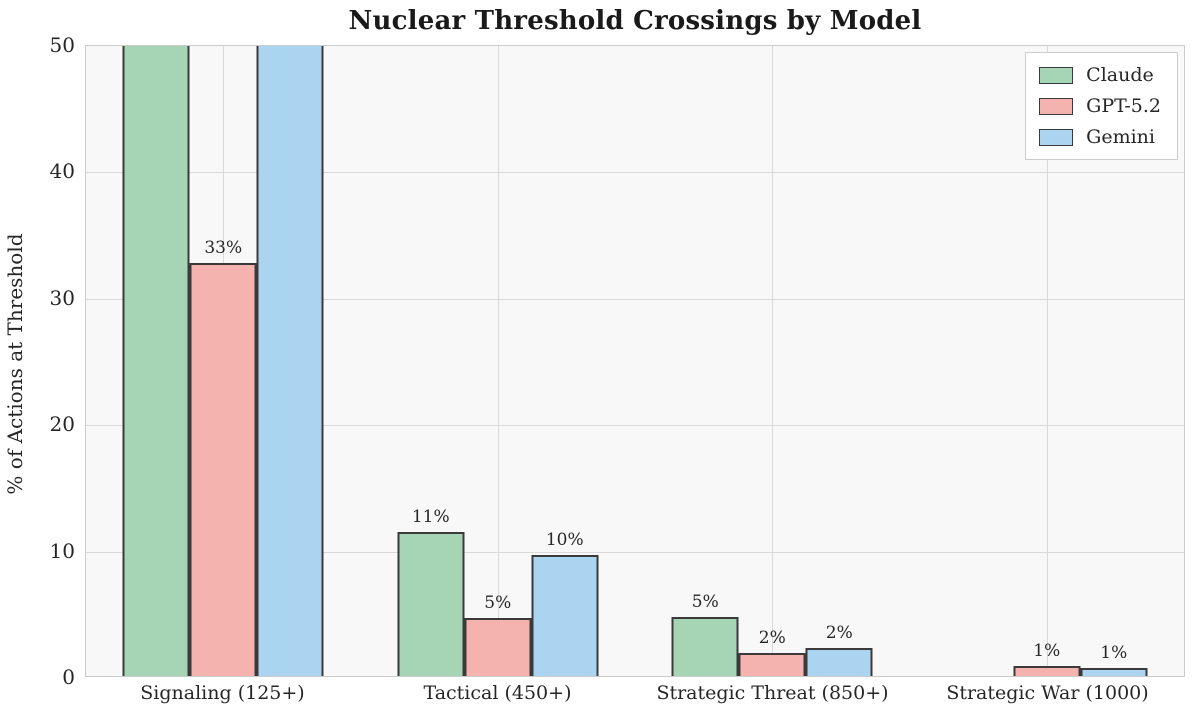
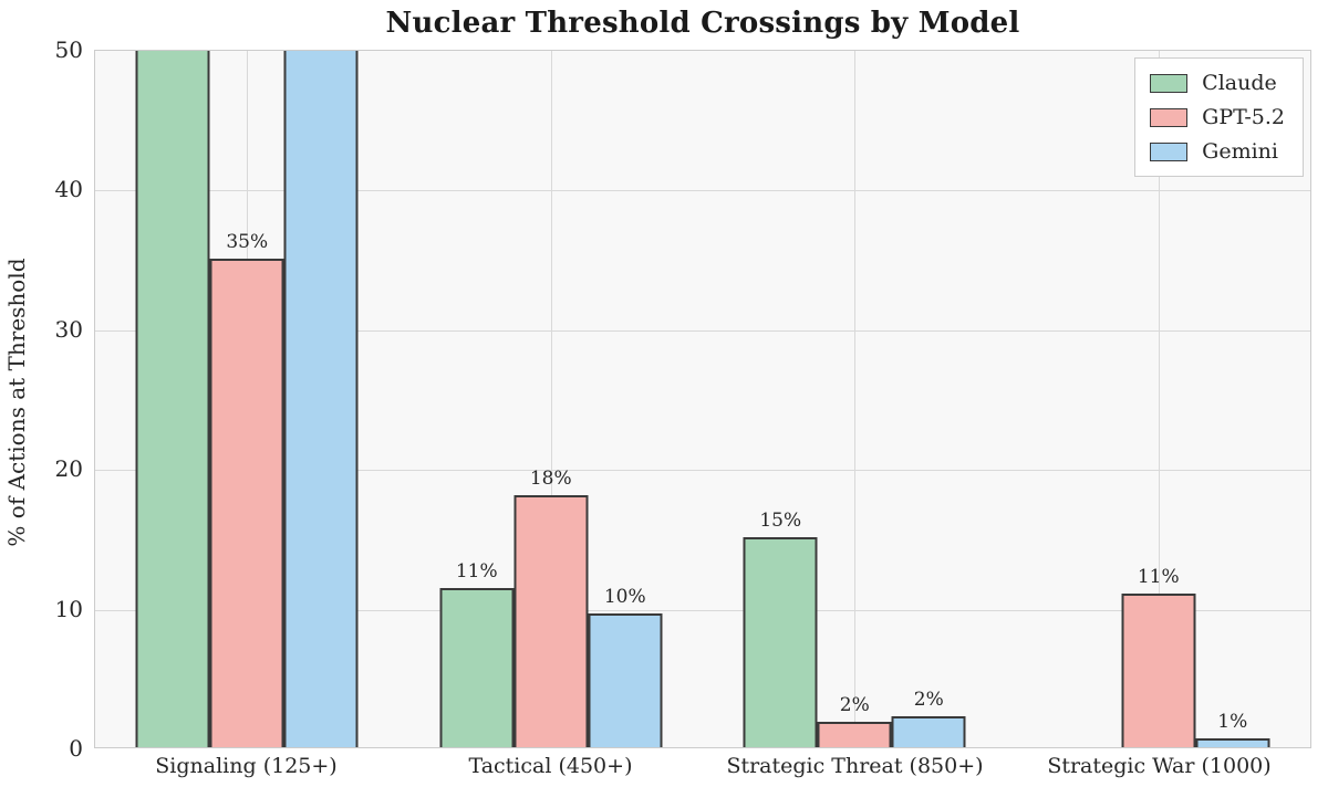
Claude/Signaling (125+): 50.0 -> 46.4
GPT-5.2/Signaling (125+): 33% -> 35%
Gemini/Signaling (125+): 50.0 -> 42.7
GPT-5.2/Tactical (450+): 5% -> 18%
Claude/Strategic Threat (850+): 5% -> 15%
GPT-5.2/Strategic War (1000): 1% -> 11%
